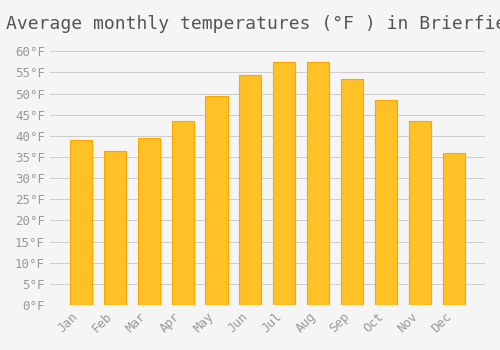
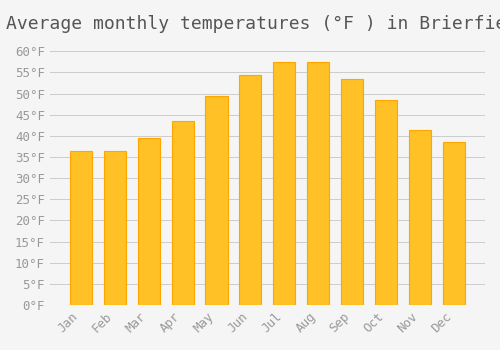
Jan: 39.0°F -> 36.5°F
Nov: 43.5°F -> 41.5°F
Dec: 36.0°F -> 38.5°F
